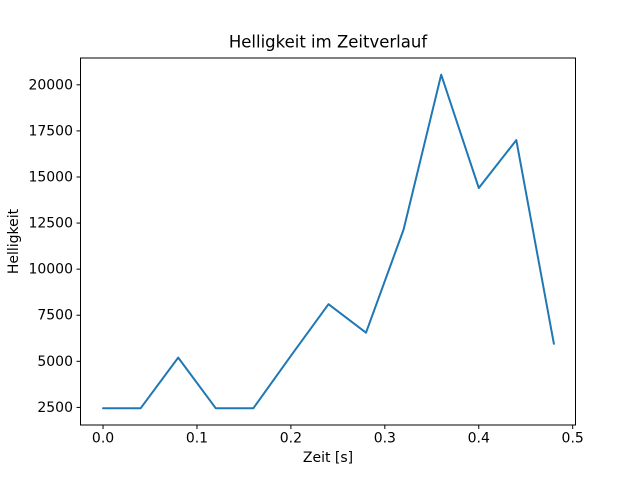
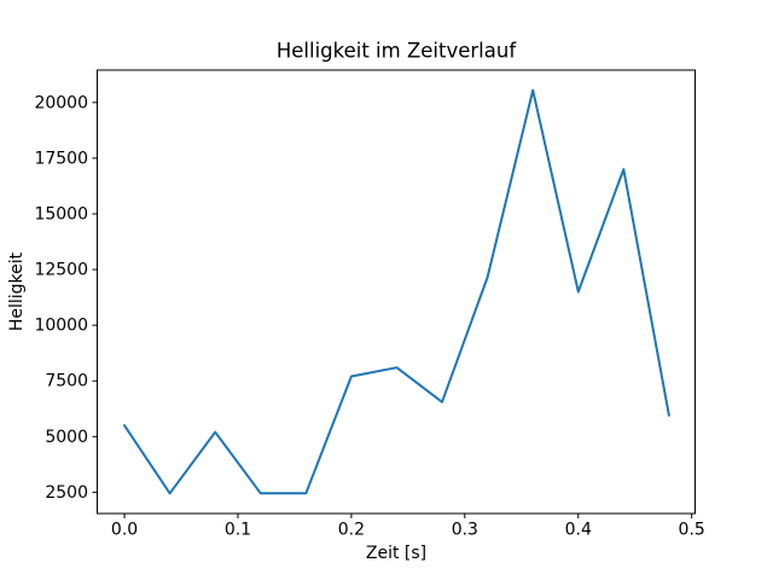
0.0: 2400 -> 5500
0.2: 5300 -> 7700
0.4: 14400 -> 11500
